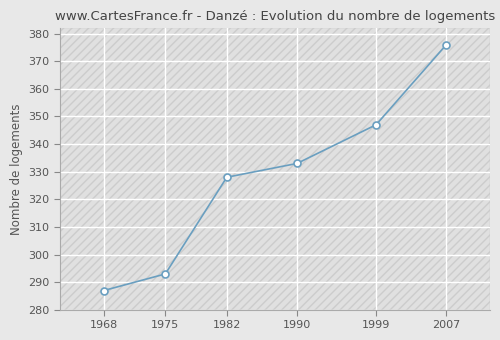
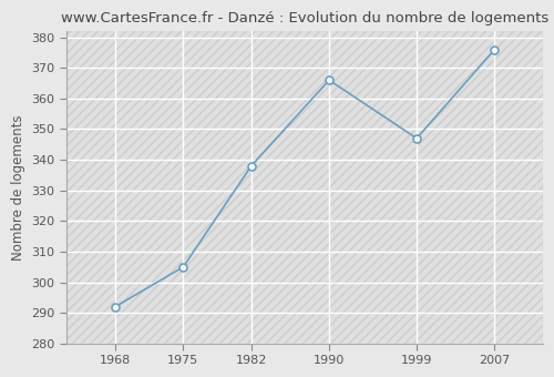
1968: 287 -> 292
1975: 293 -> 305
1982: 328 -> 338
1990: 333 -> 366
